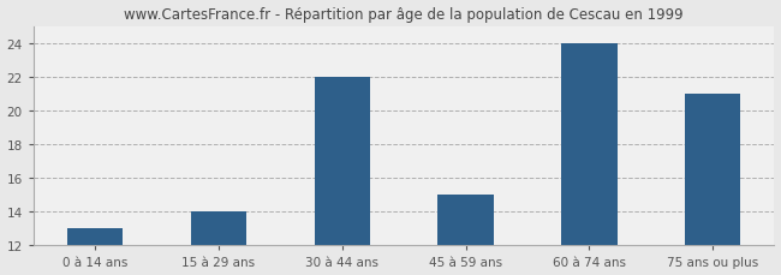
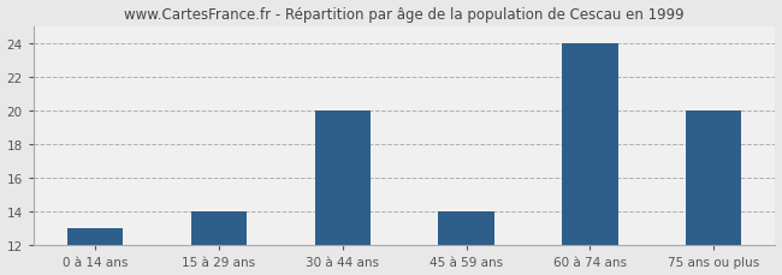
30 à 44 ans: 22 -> 20
45 à 59 ans: 15 -> 14
75 ans ou plus: 21 -> 20
